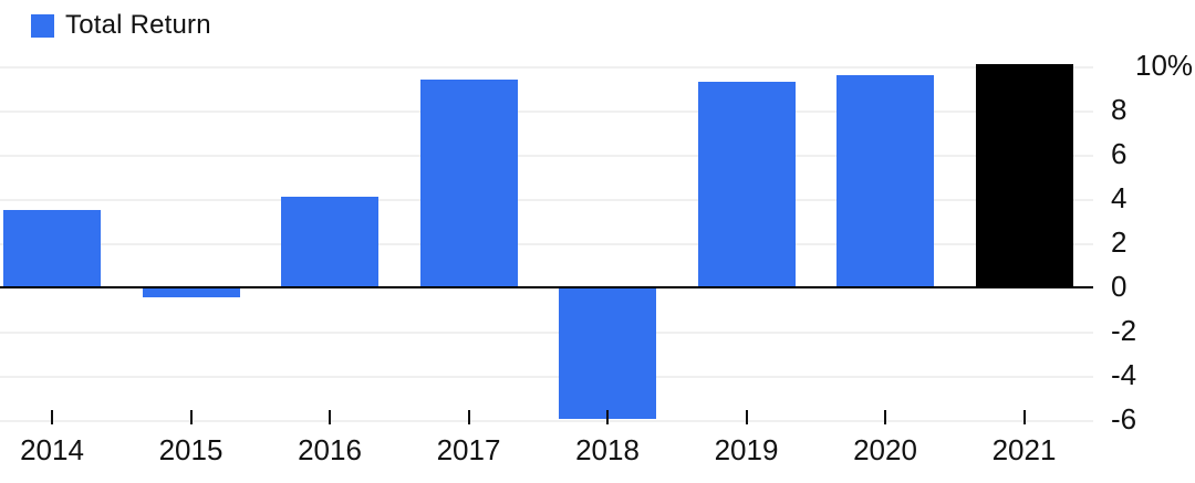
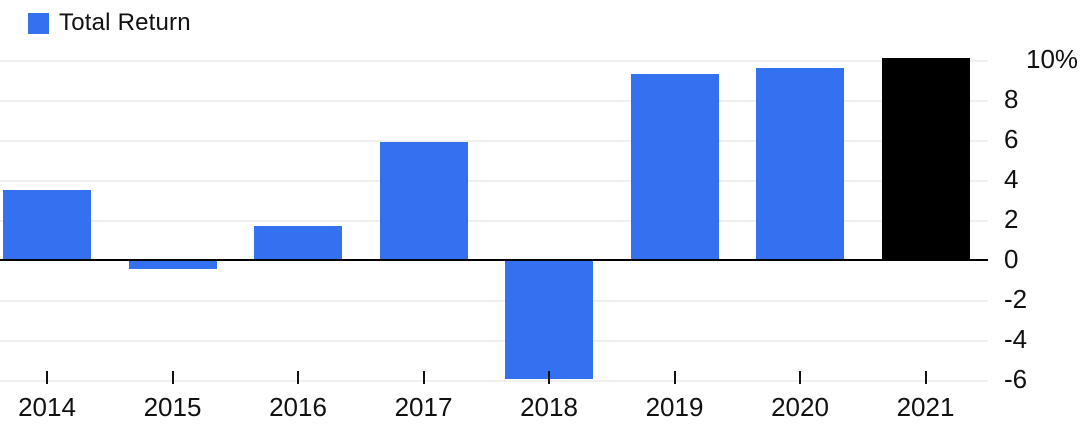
2016: 4.1 -> 1.7
2017: 9.4 -> 5.9
